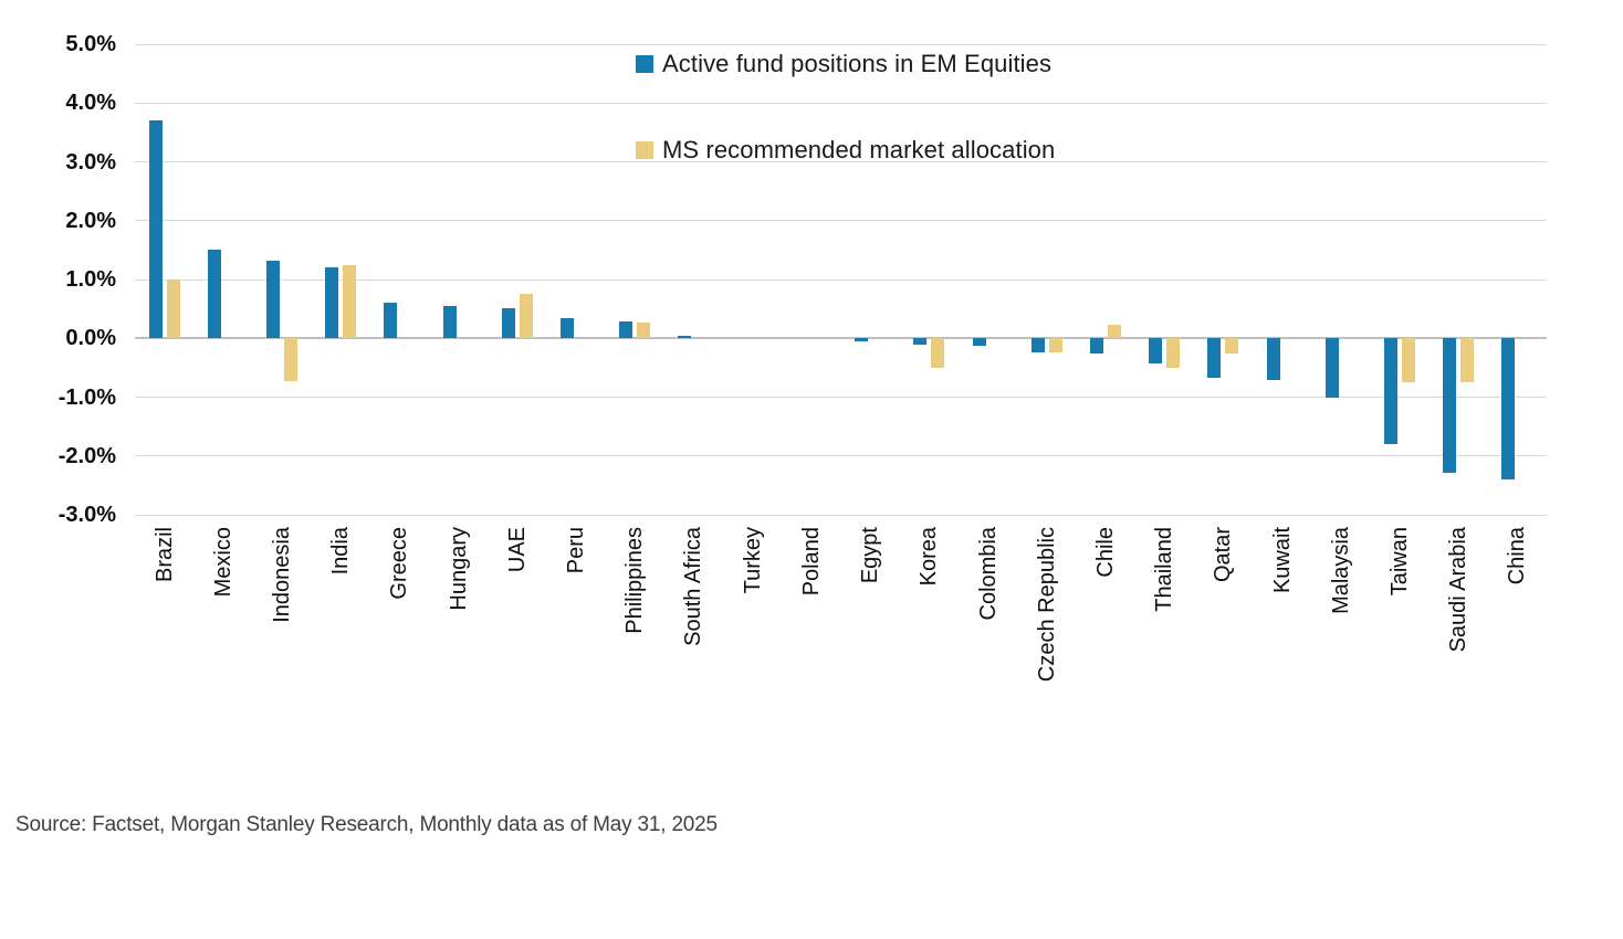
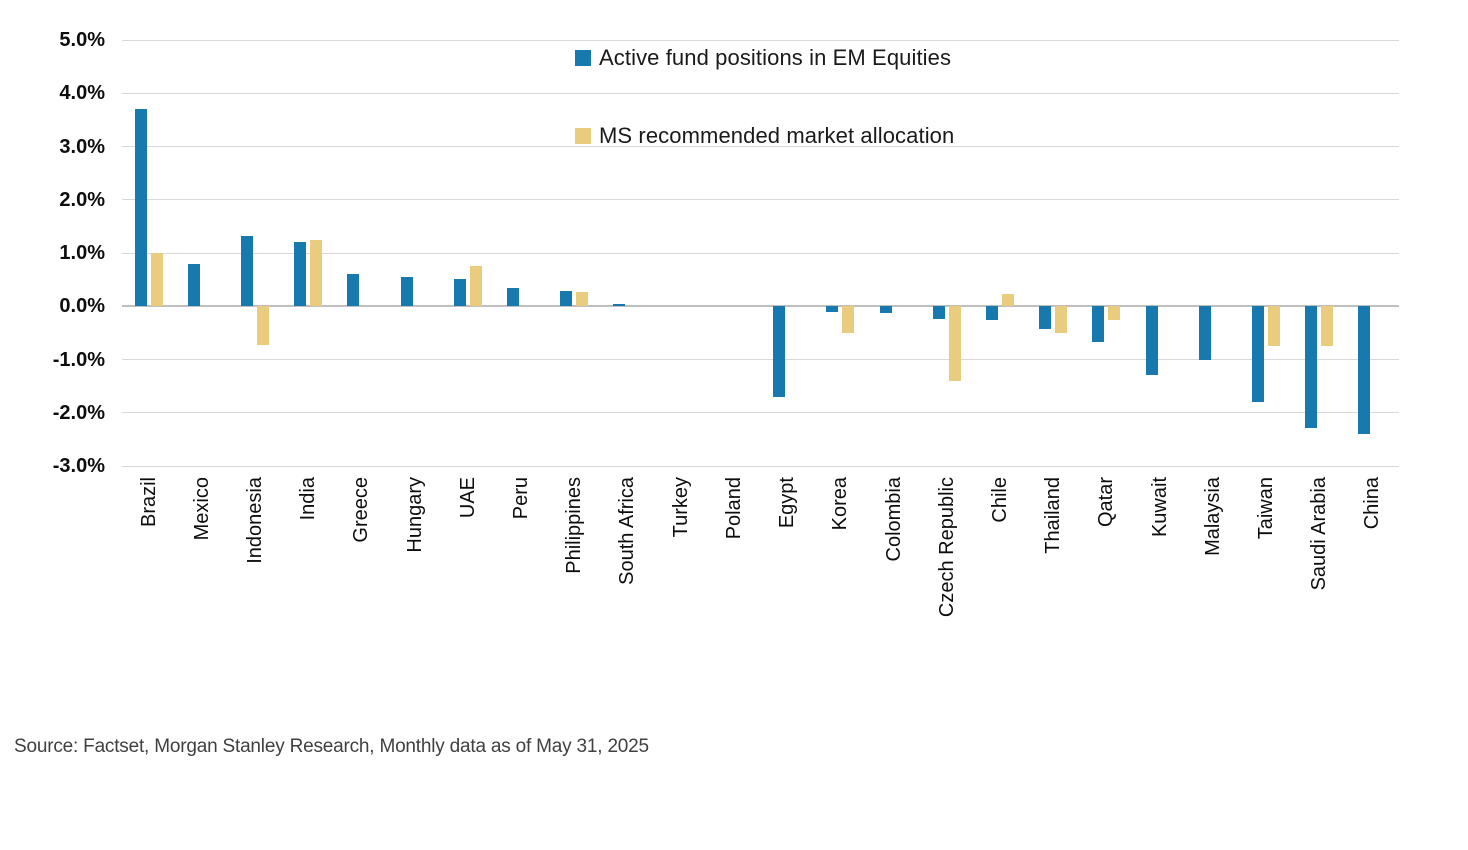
Active fund positions in EM Equities/Mexico: 1.5% -> 0.8%
Active fund positions in EM Equities/Egypt: -0.1% -> -1.7%
MS recommended market allocation/Czech Republic: -0.2% -> -1.4%
Active fund positions in EM Equities/Kuwait: -0.7% -> -1.3%
